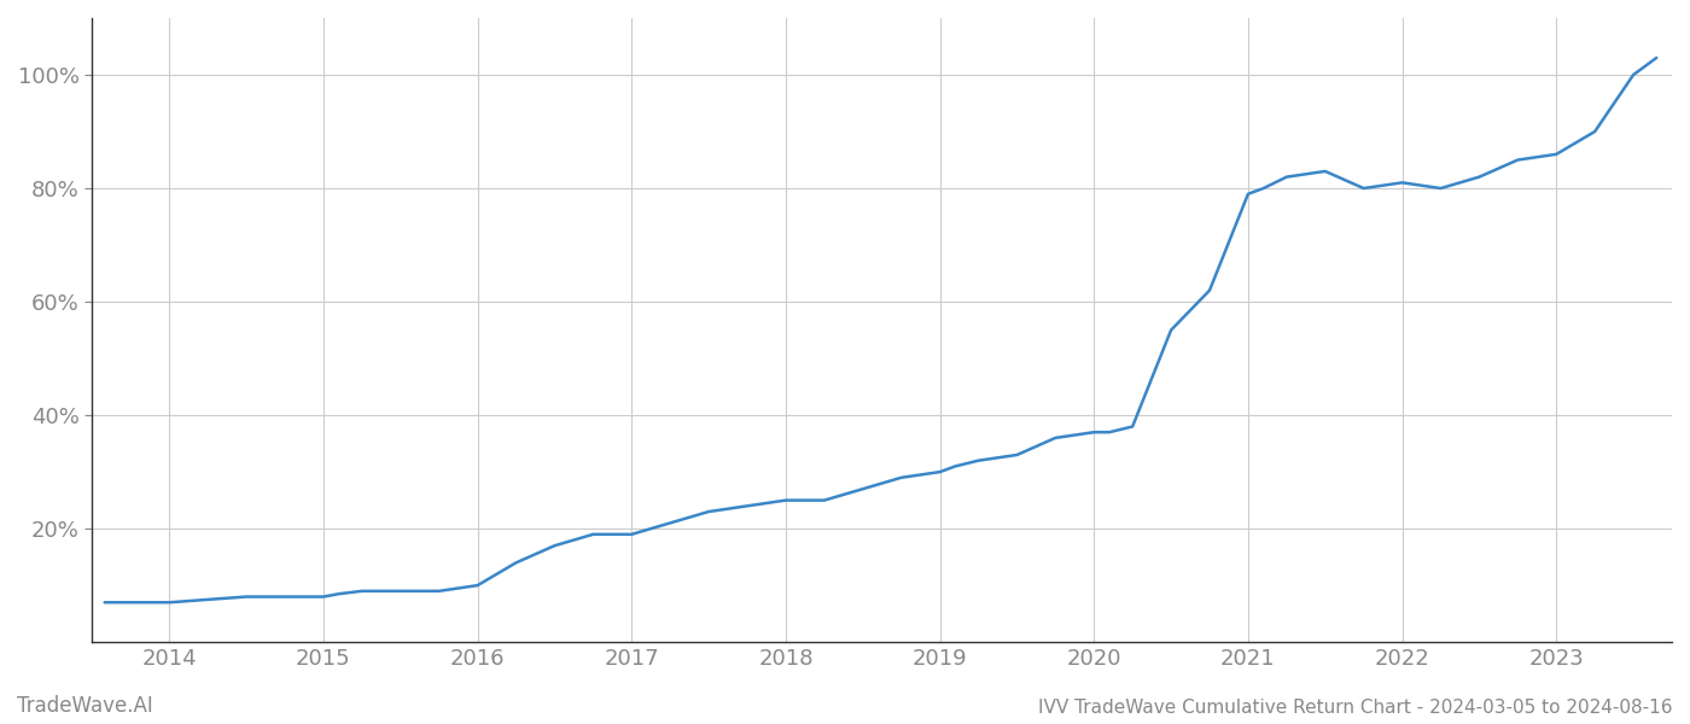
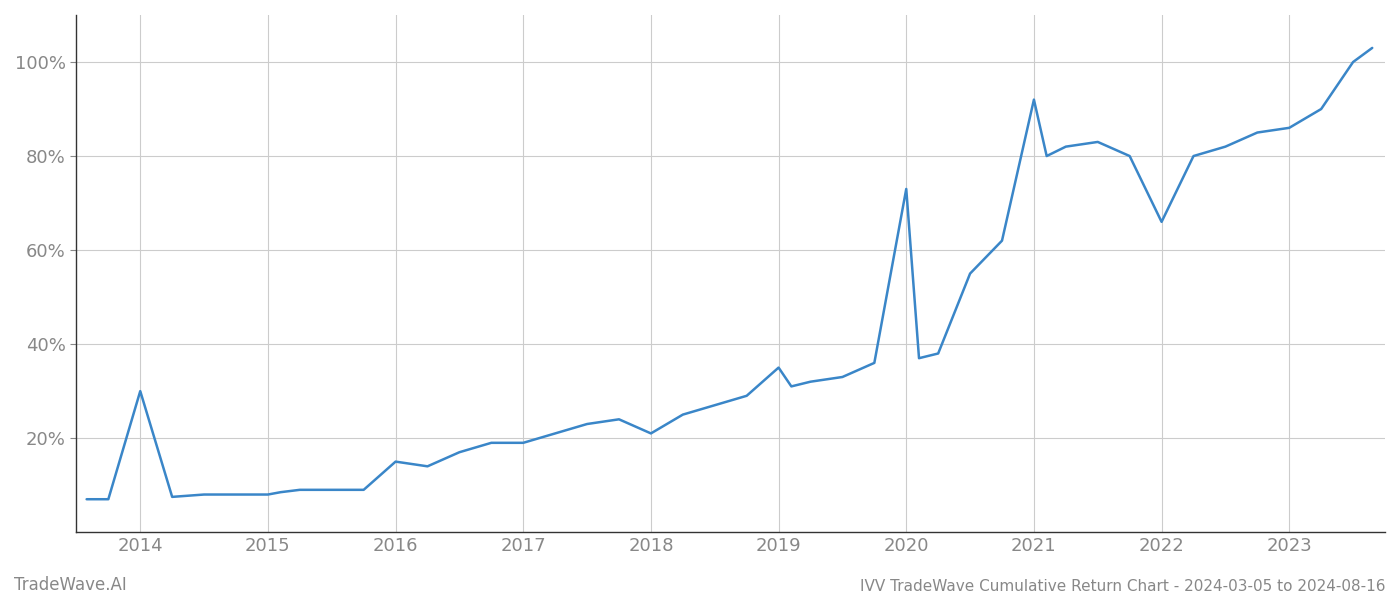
2014: 7.0% -> 30.0%
2016: 10.0% -> 15.0%
2018: 25.0% -> 21.0%
2019: 30.0% -> 35.0%
2020: 37.0% -> 73.0%
2021: 79.0% -> 92.0%
2022: 81.0% -> 66.0%
